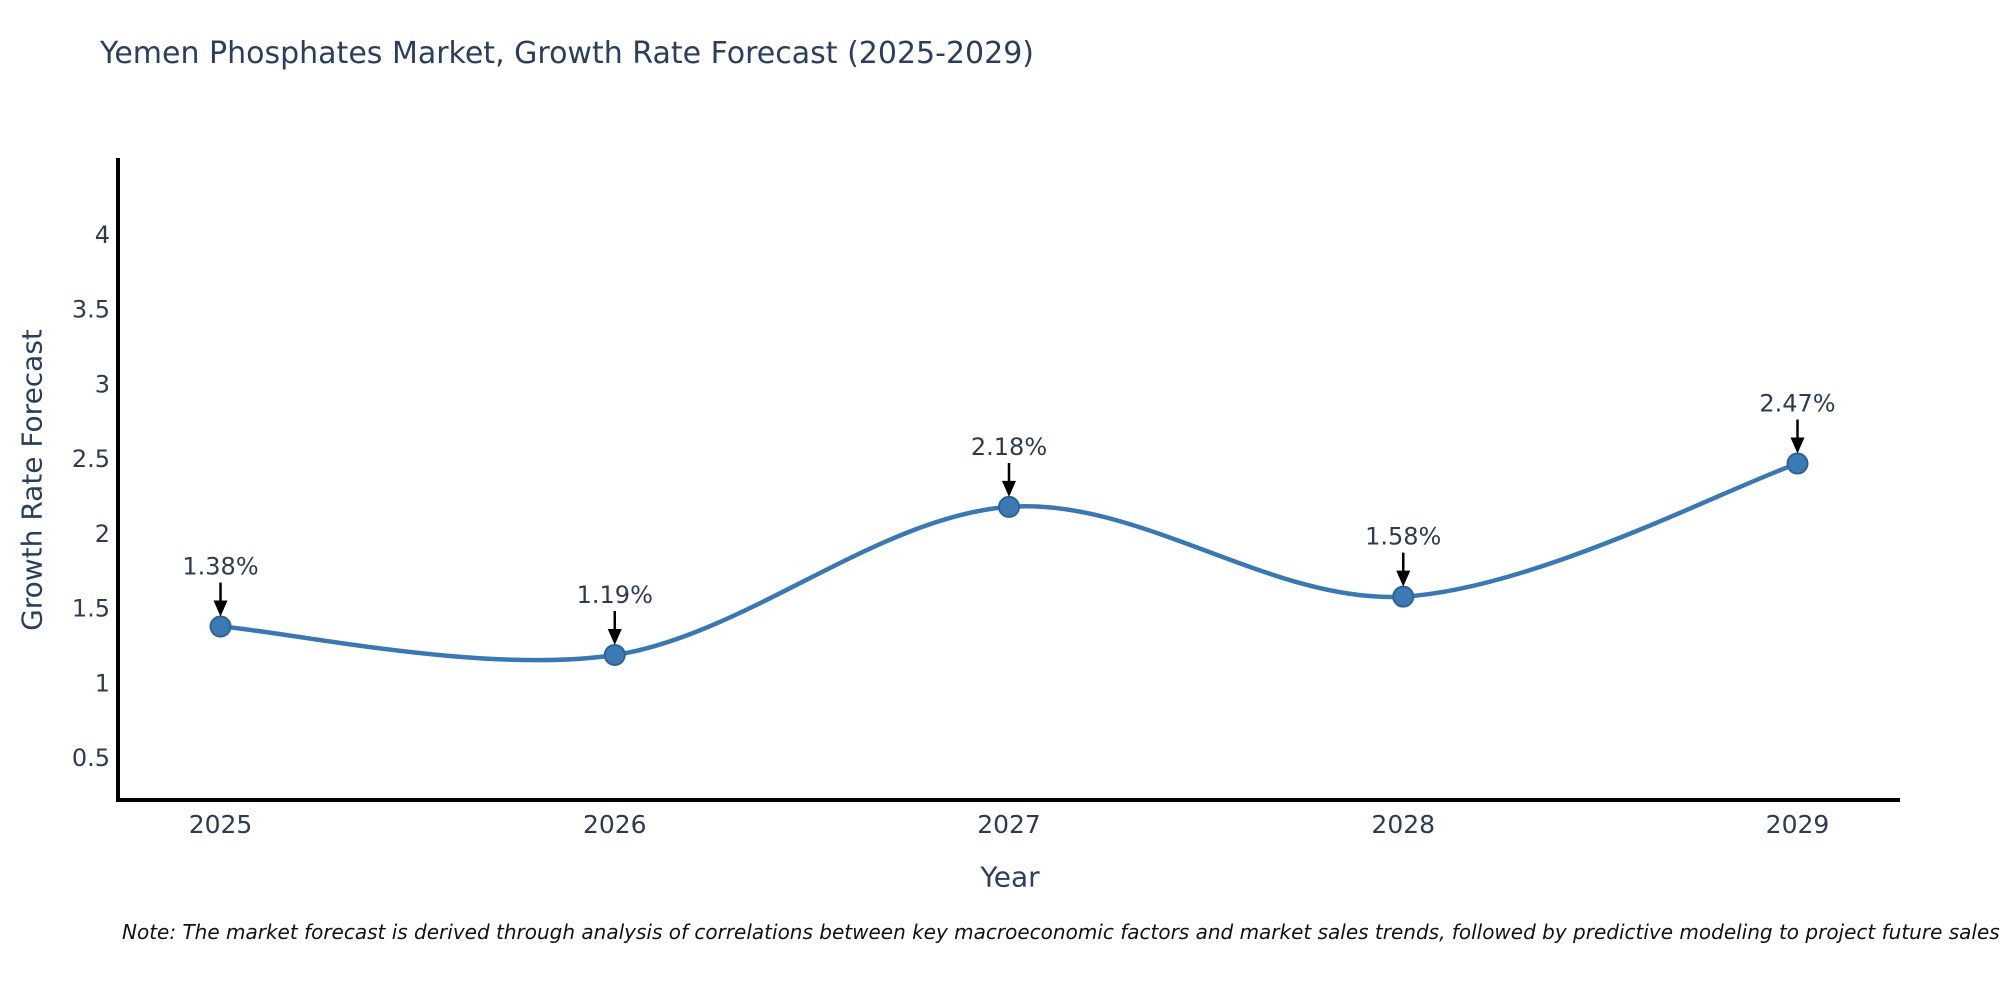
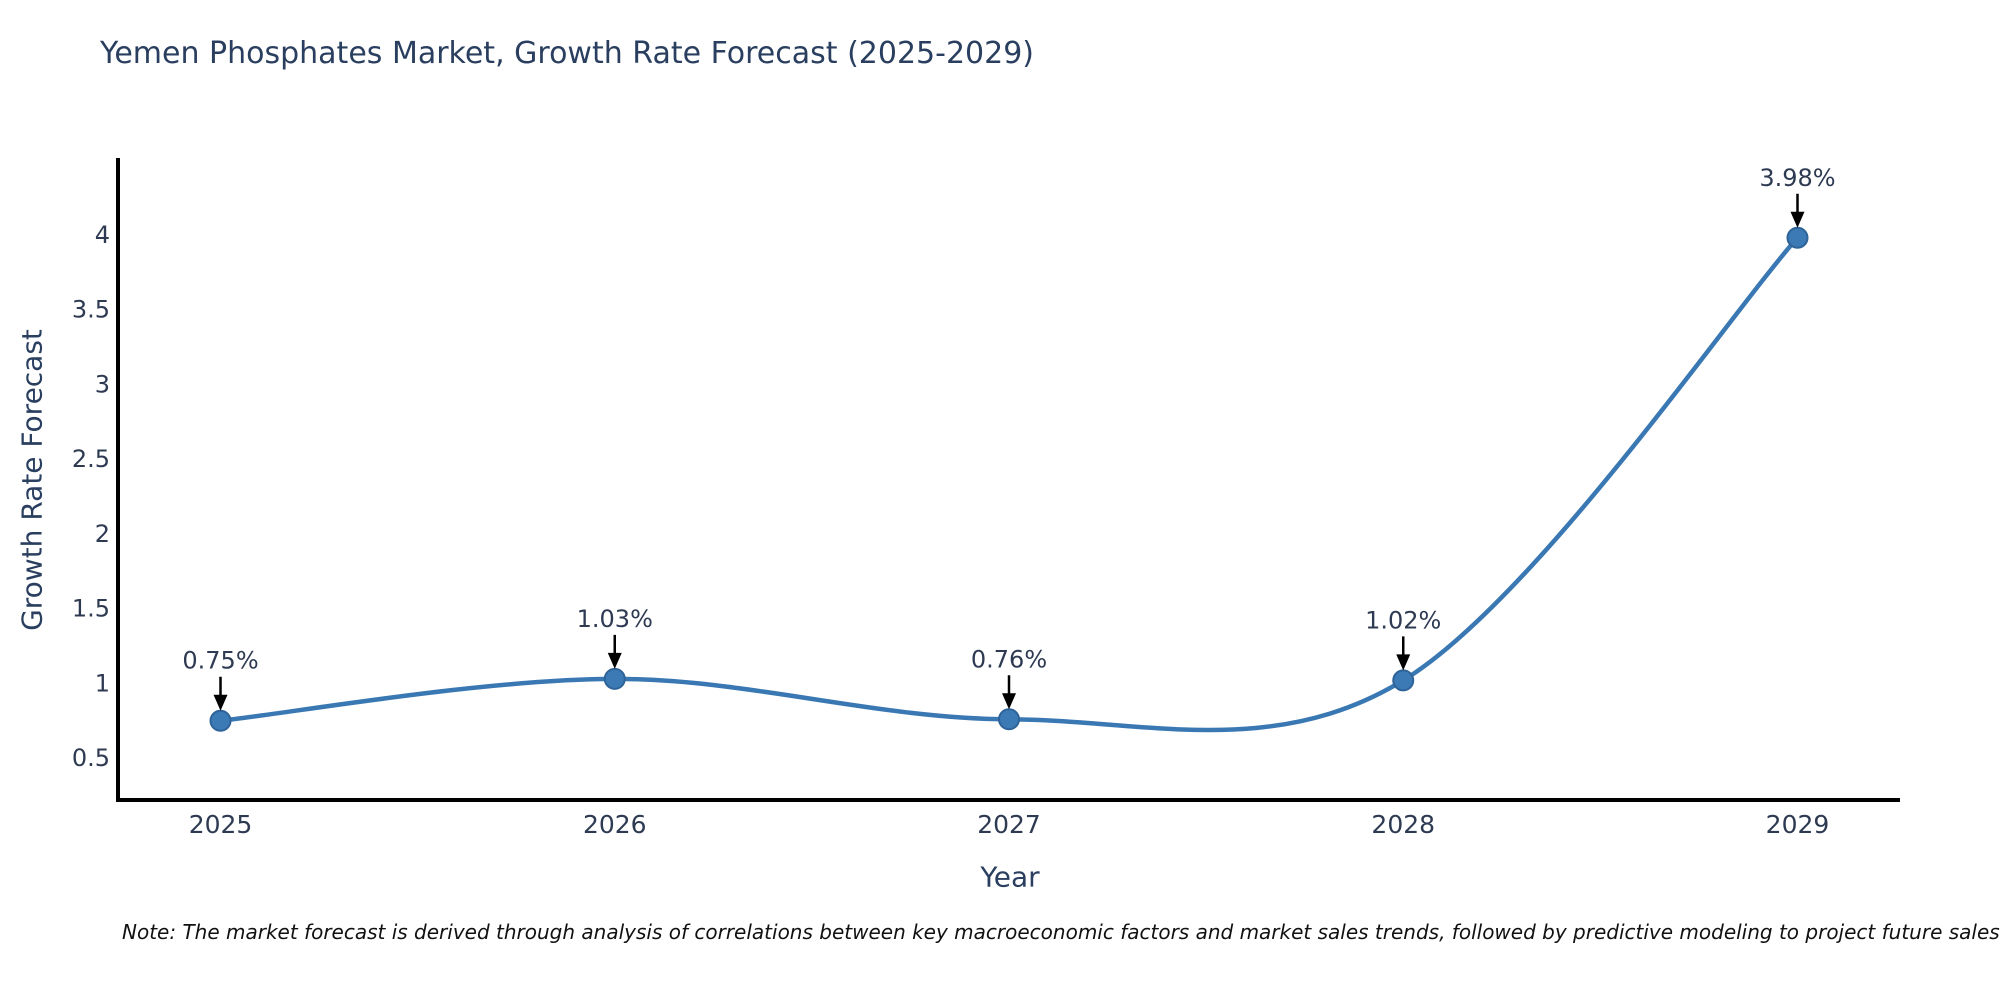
2025: 1.38% -> 0.75%
2026: 1.19% -> 1.03%
2027: 2.18% -> 0.76%
2028: 1.58% -> 1.02%
2029: 2.47% -> 3.98%
